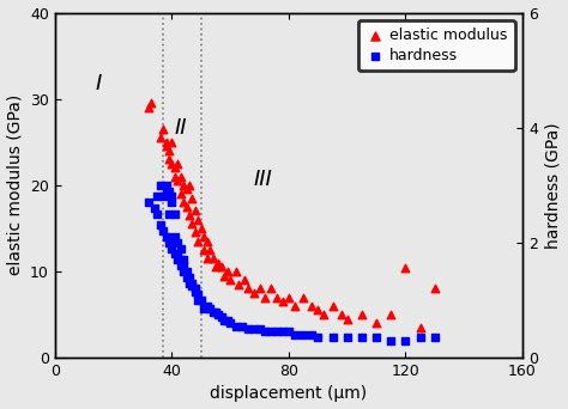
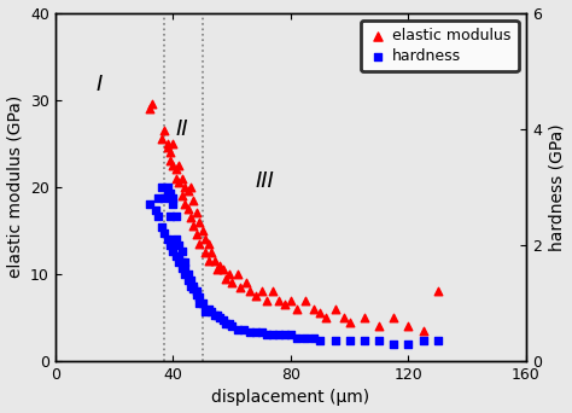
elastic modulus/120: 10.4 -> 4.0
